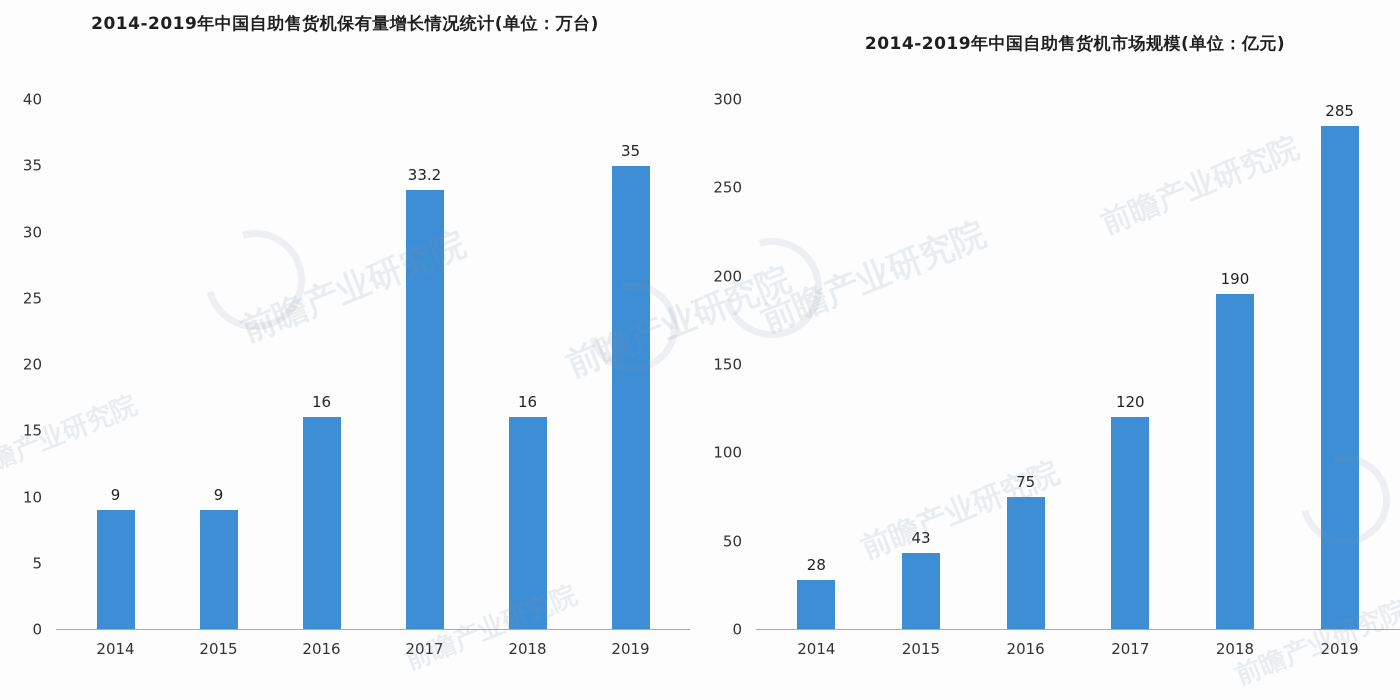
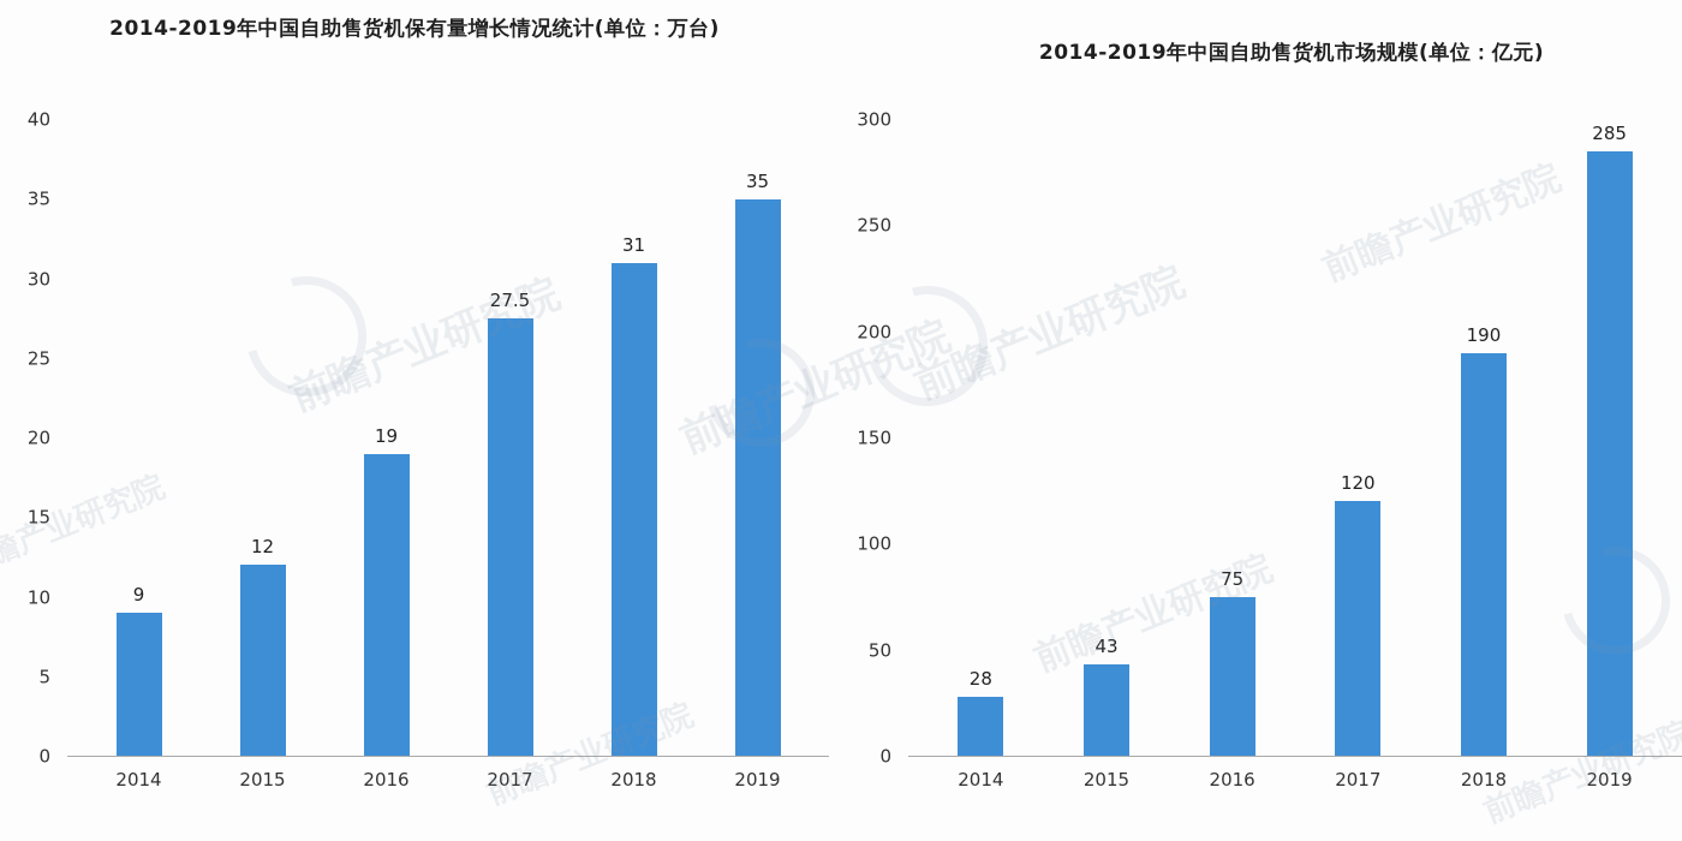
2014-2019年中国自助售货机保有量增长情况统计(单位：万台)/2015: 9 -> 12
2014-2019年中国自助售货机保有量增长情况统计(单位：万台)/2016: 16 -> 19
2014-2019年中国自助售货机保有量增长情况统计(单位：万台)/2017: 33.2 -> 27.5
2014-2019年中国自助售货机保有量增长情况统计(单位：万台)/2018: 16 -> 31
